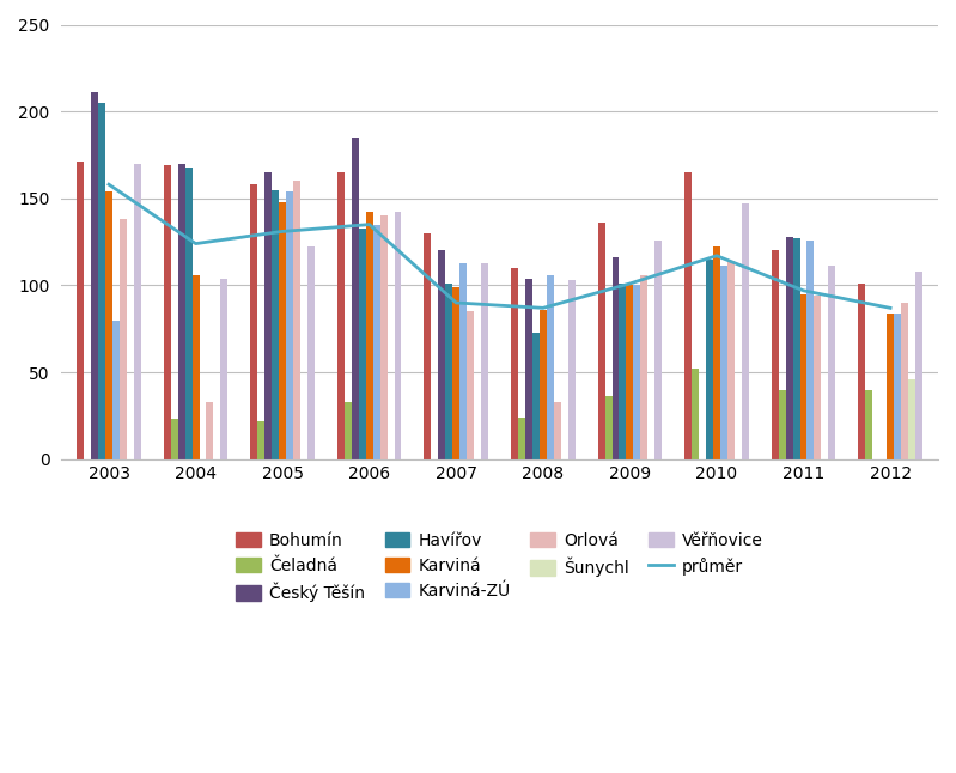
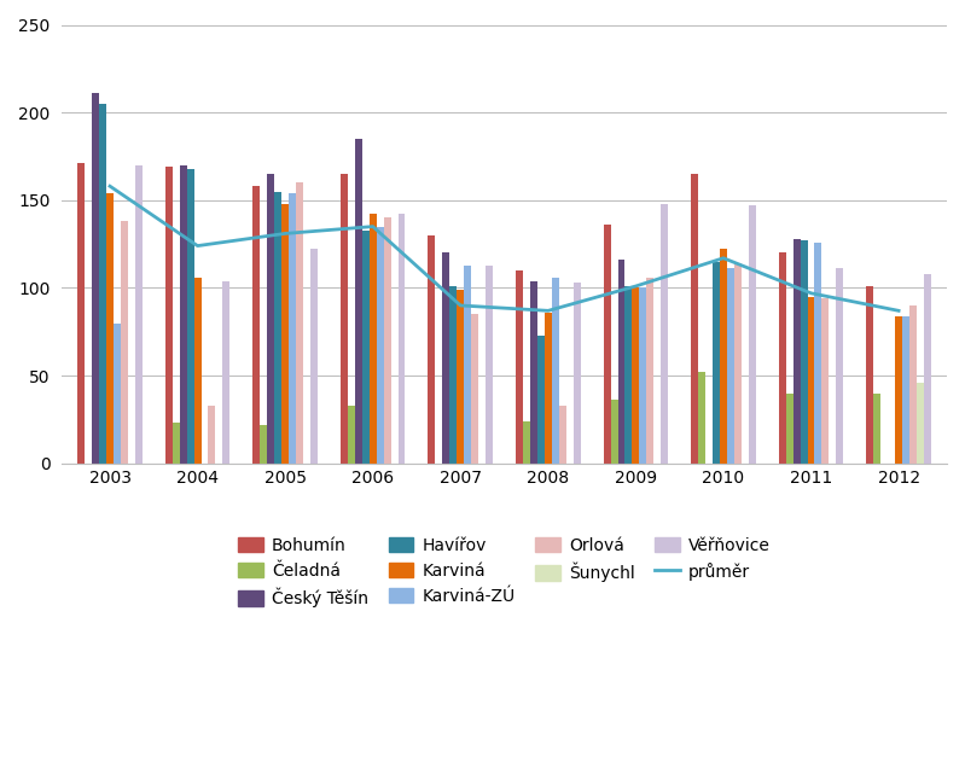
Věřňovice/2009: 126 -> 148
